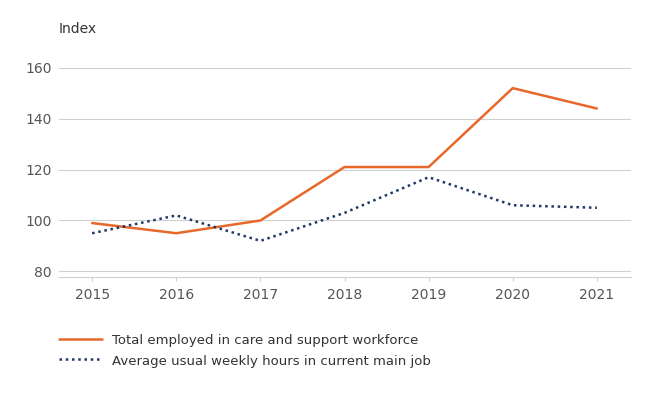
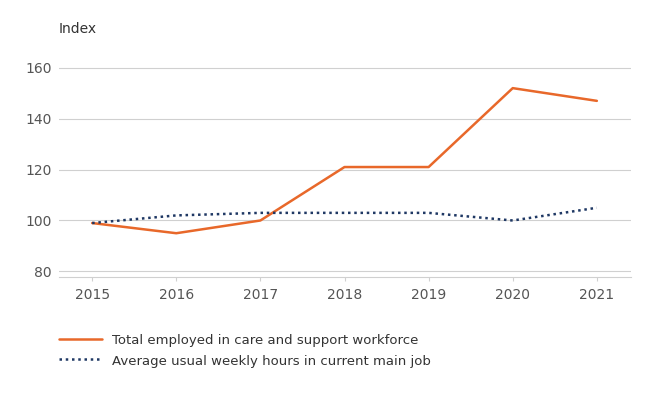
Average usual weekly hours in current main job/2015: 95 -> 99
Average usual weekly hours in current main job/2017: 92 -> 103
Average usual weekly hours in current main job/2019: 117 -> 103
Average usual weekly hours in current main job/2020: 106 -> 100
Total employed in care and support workforce/2021: 144 -> 147
